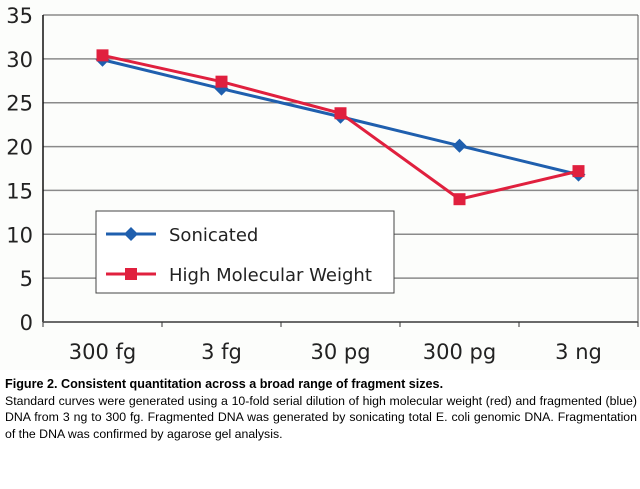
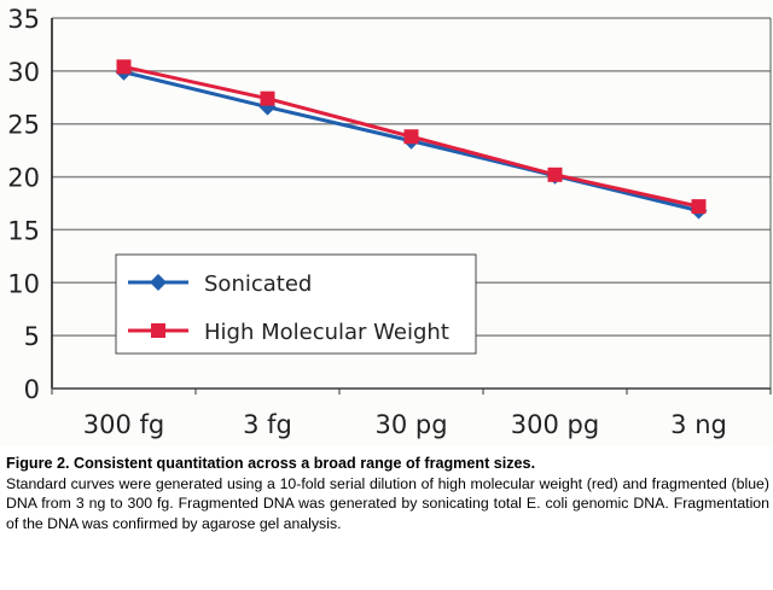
High Molecular Weight/300 pg: 14 -> 20
